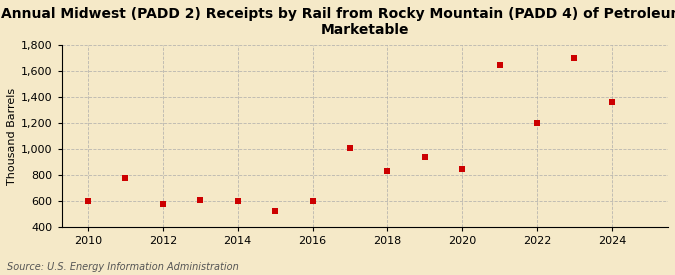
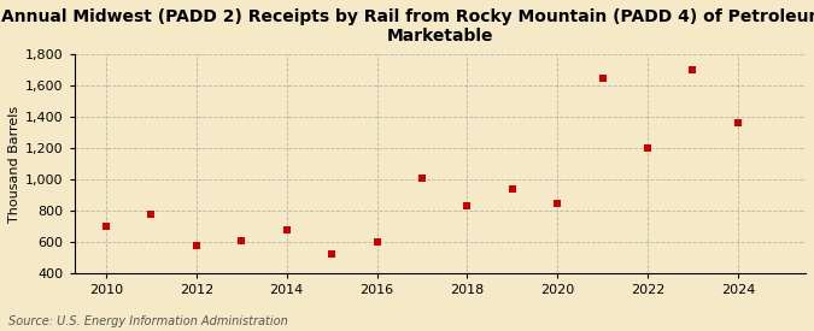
2010: 600 -> 700
2014: 600 -> 680
